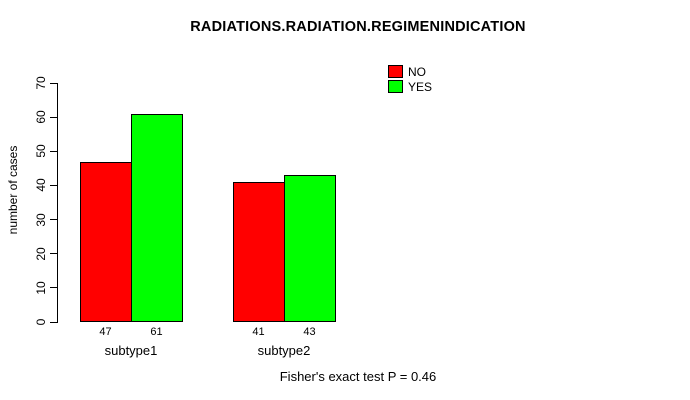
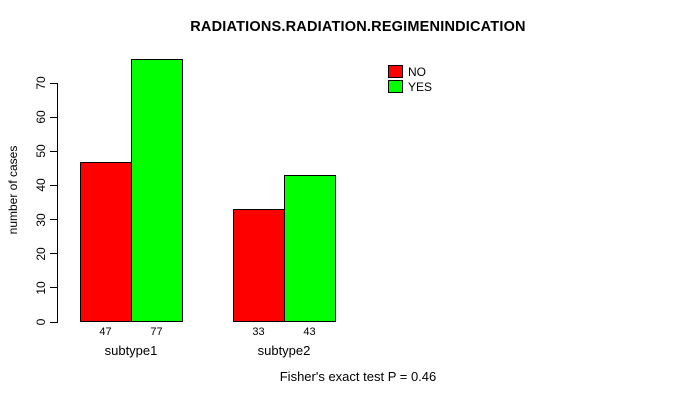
YES/subtype1: 61 -> 77
NO/subtype2: 41 -> 33
